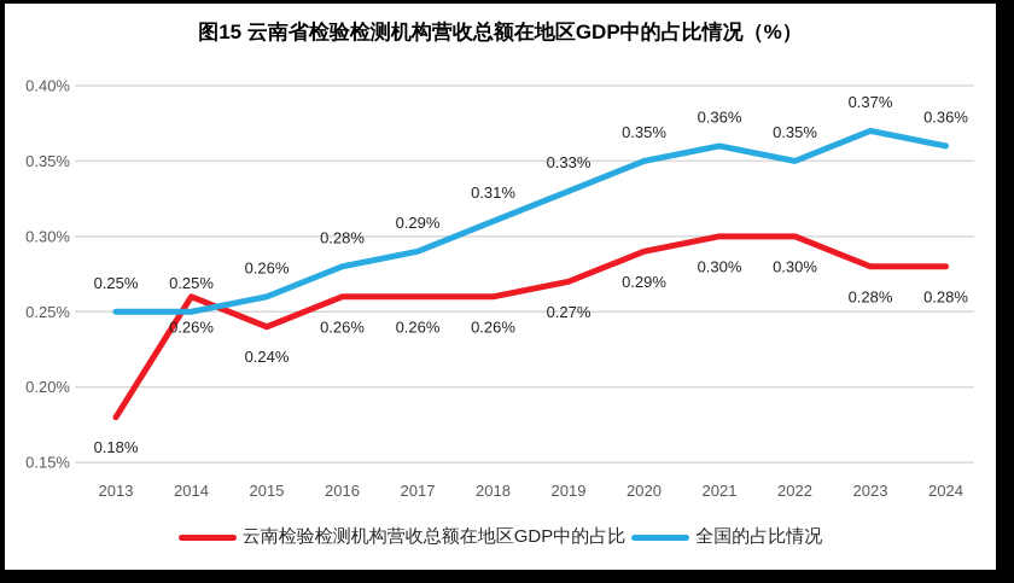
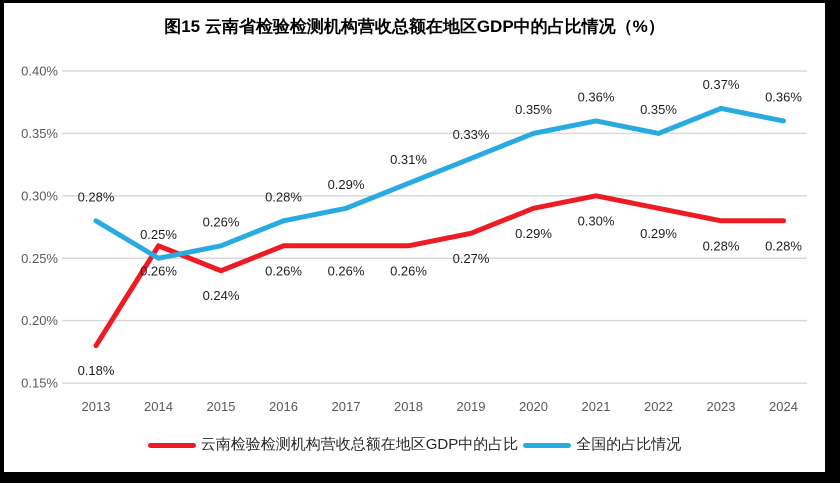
全国的占比情况/2013: 0.25% -> 0.28%
云南检验检测机构营收总额在地区GDP中的占比/2022: 0.30% -> 0.29%
